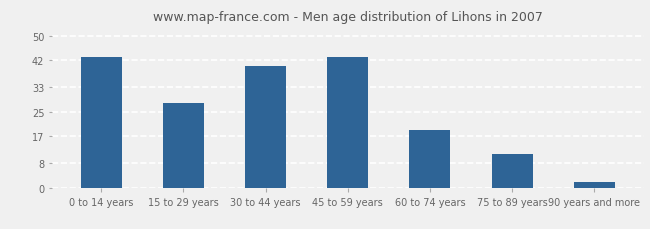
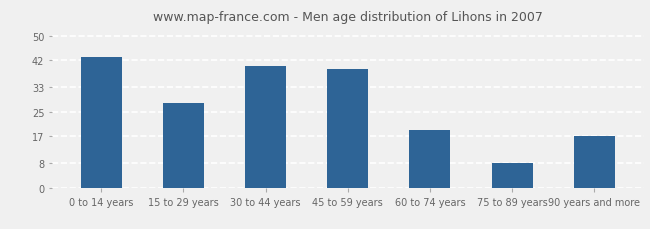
45 to 59 years: 43 -> 39
75 to 89 years: 11 -> 8
90 years and more: 2 -> 17
